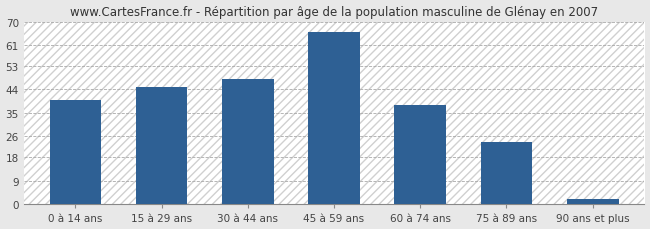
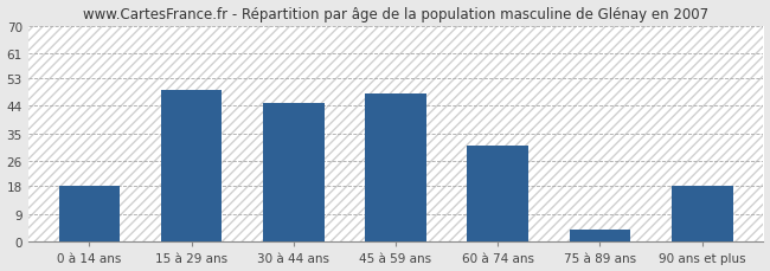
0 à 14 ans: 40 -> 18
15 à 29 ans: 45 -> 49
30 à 44 ans: 48 -> 45
45 à 59 ans: 66 -> 48
60 à 74 ans: 38 -> 31
75 à 89 ans: 24 -> 4
90 ans et plus: 2 -> 18
